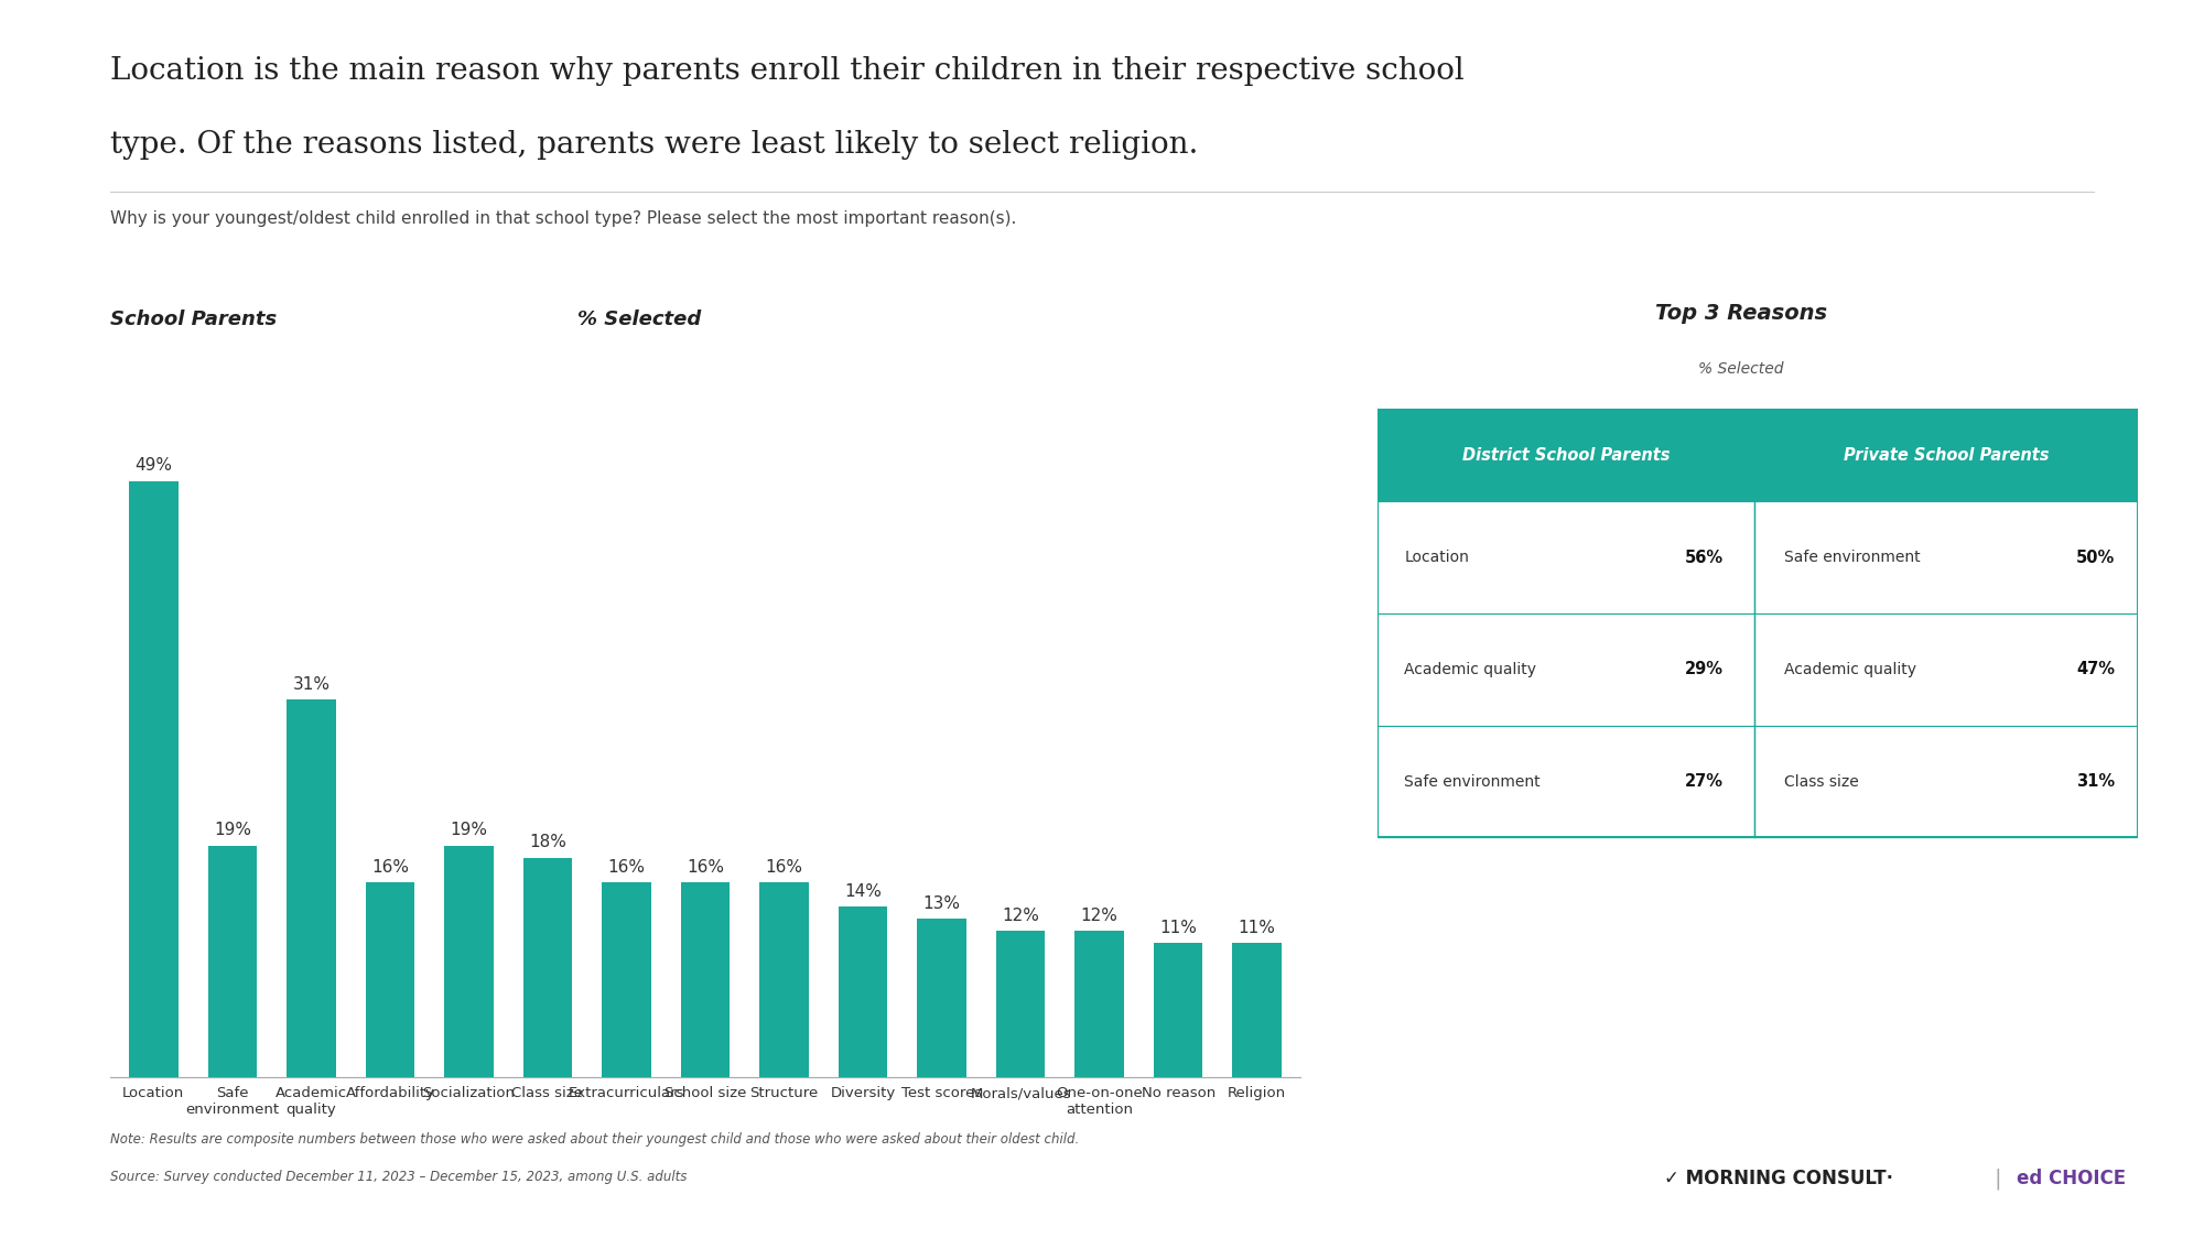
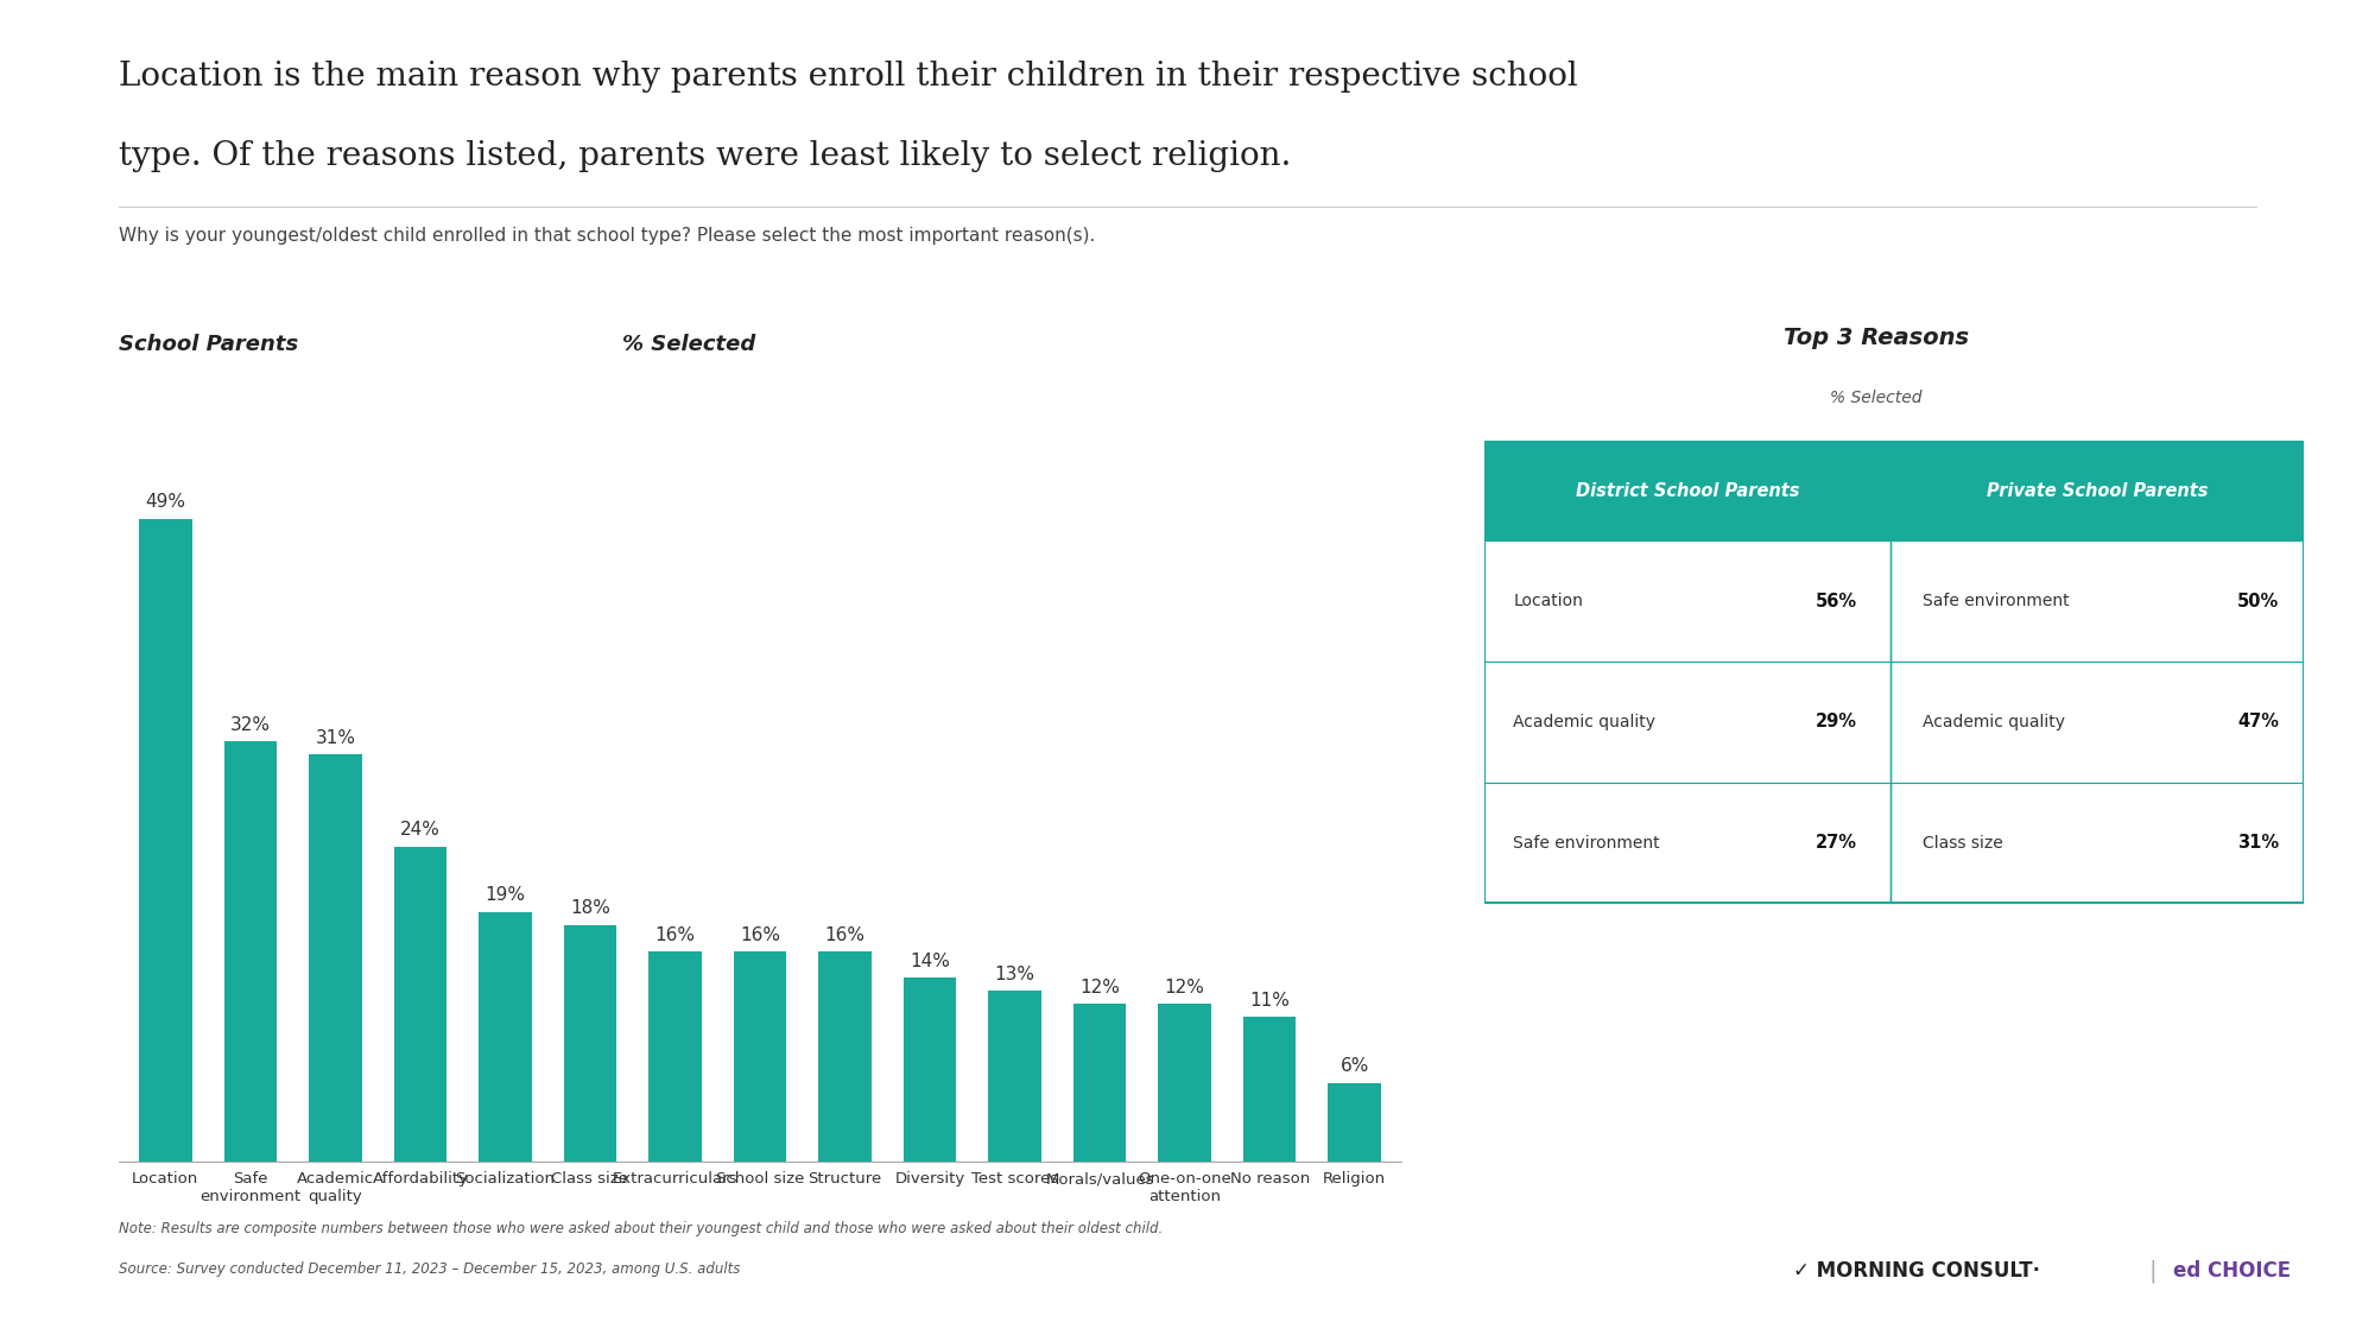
Safe environment: 19% -> 32%
Affordability: 16% -> 24%
Religion: 11% -> 6%
